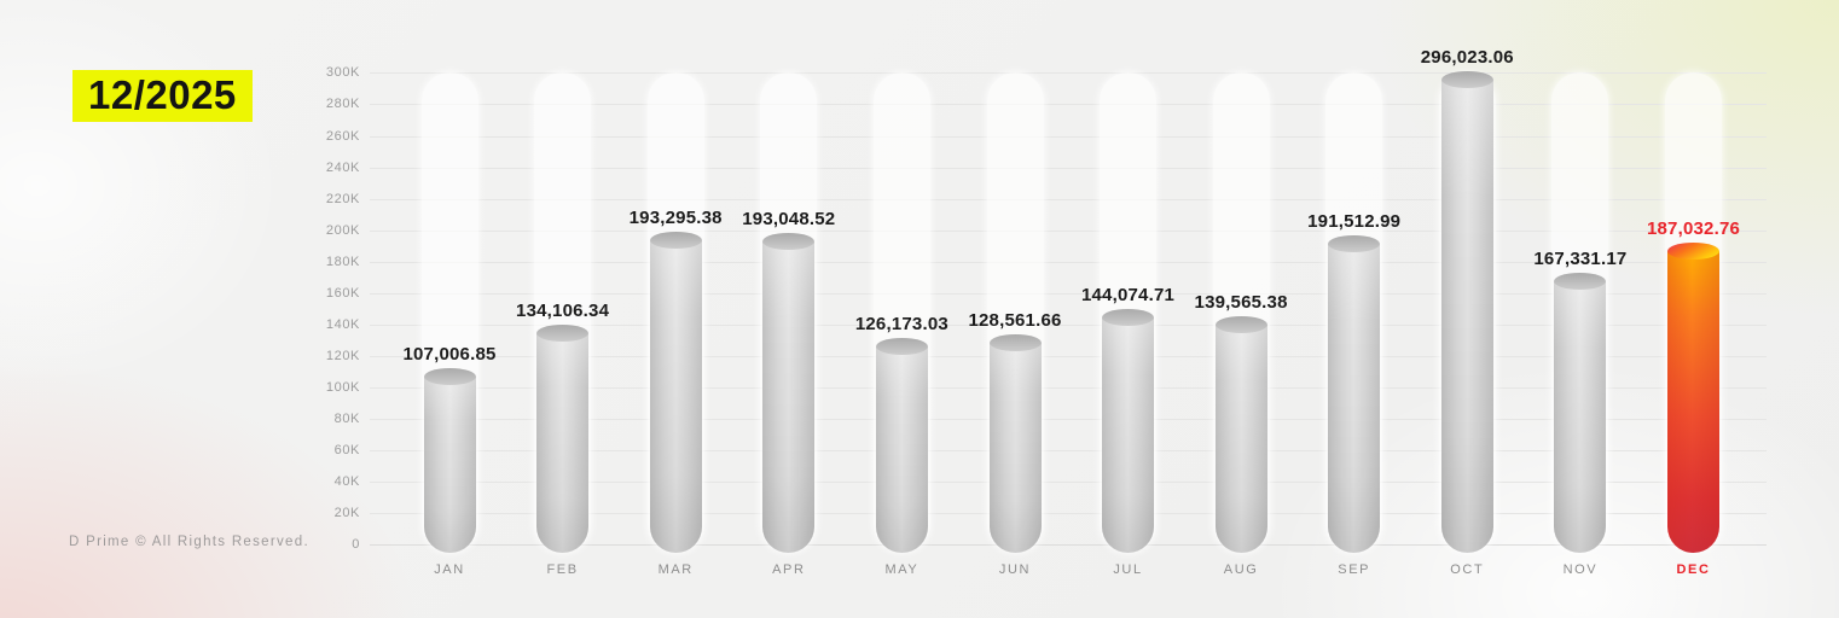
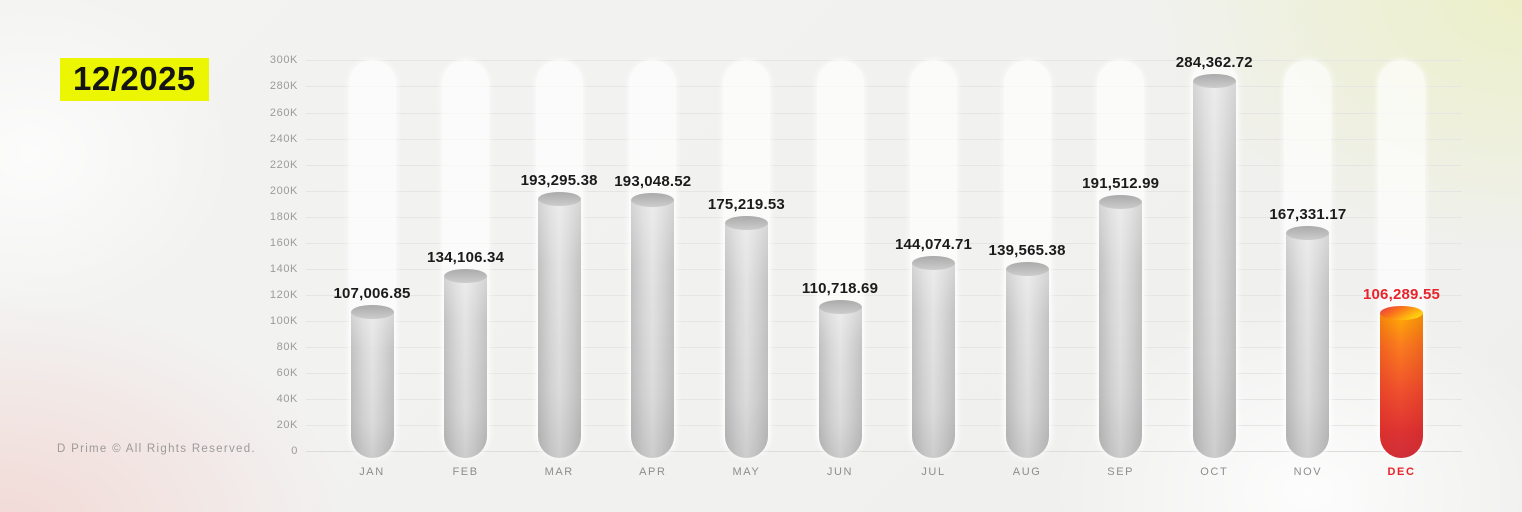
MAY: 126,173.03 -> 175,219.53
JUN: 128,561.66 -> 110,718.69
OCT: 296,023.06 -> 284,362.72
DEC: 187,032.76 -> 106,289.55
